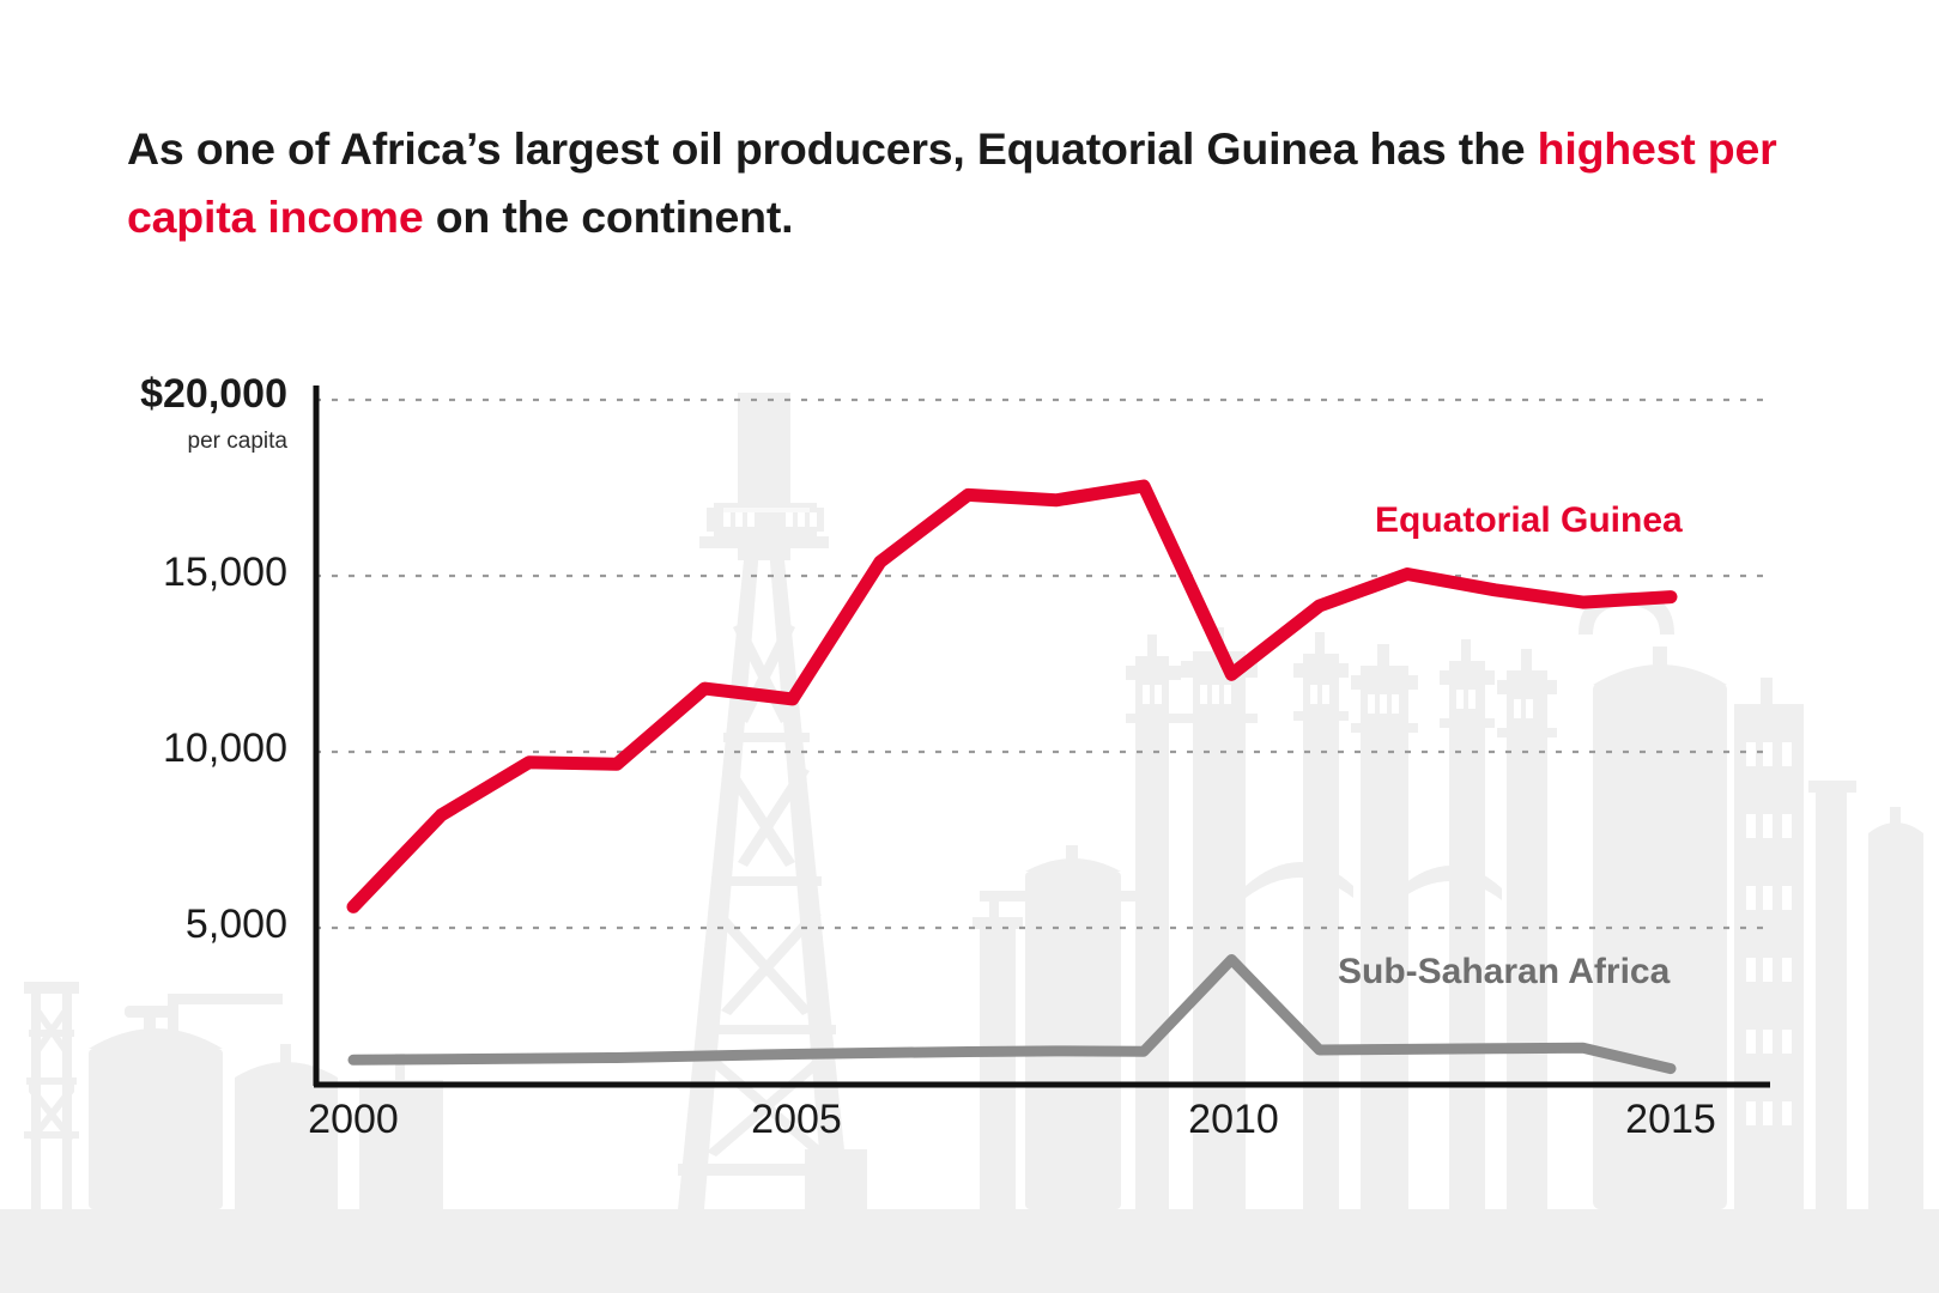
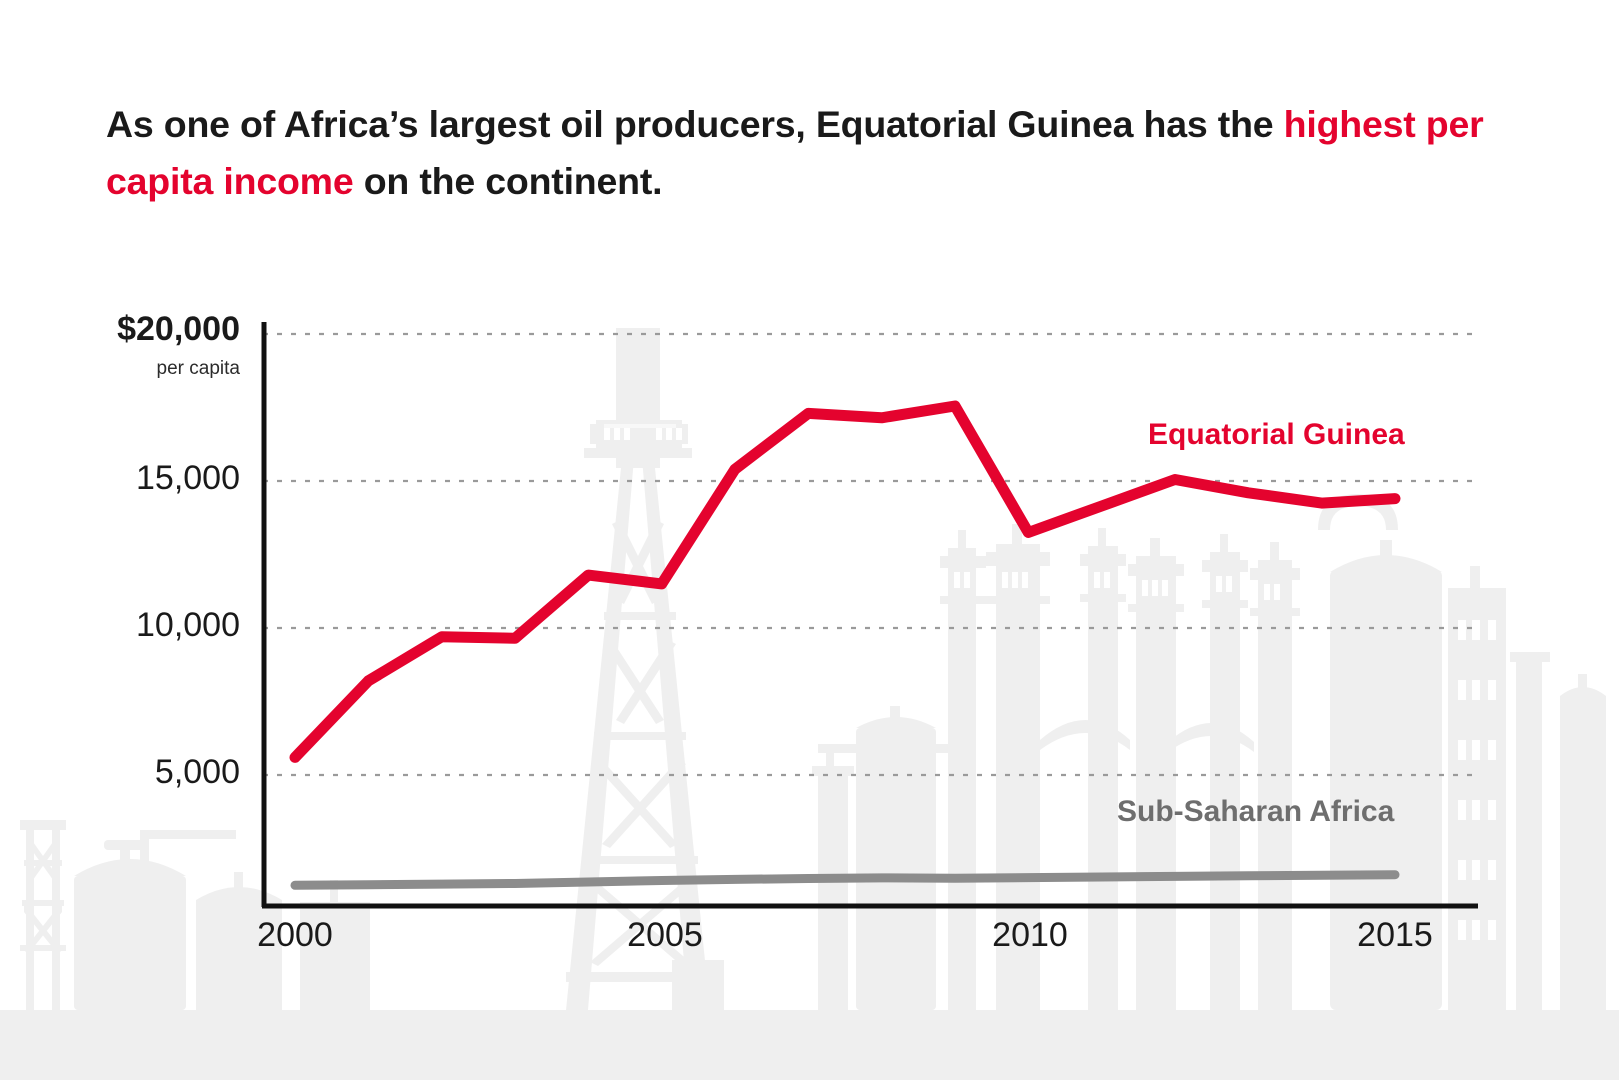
Equatorial Guinea/2010: $12200 -> $13200
Sub-Saharan Africa/2010: $4100 -> $1500
Sub-Saharan Africa/2015: $1000 -> $1600
